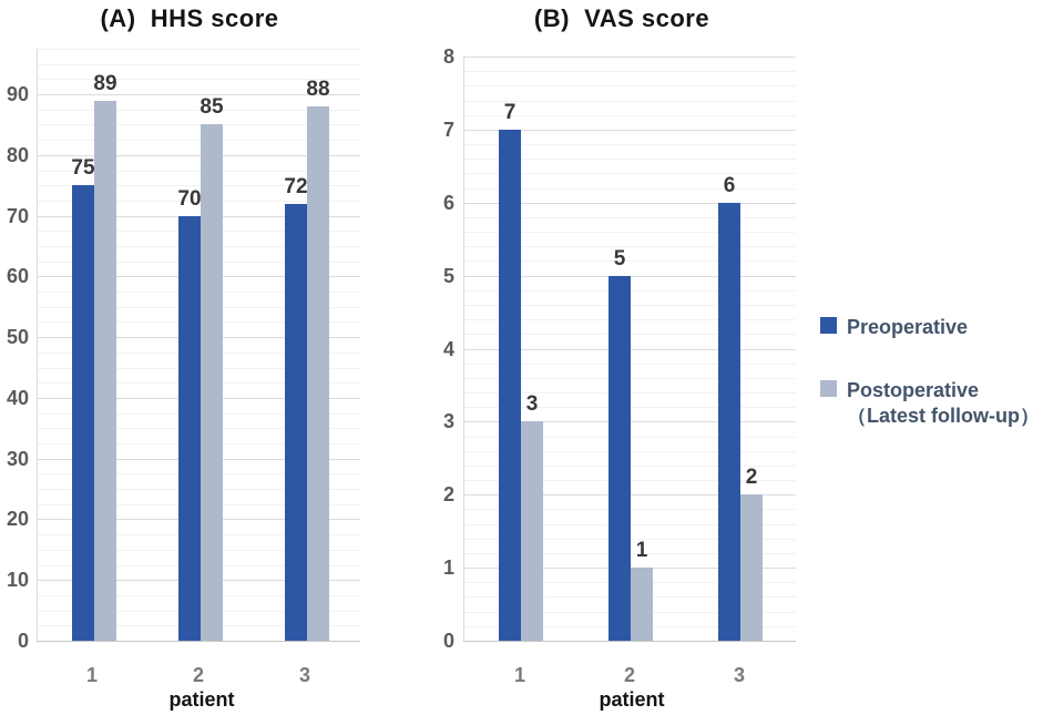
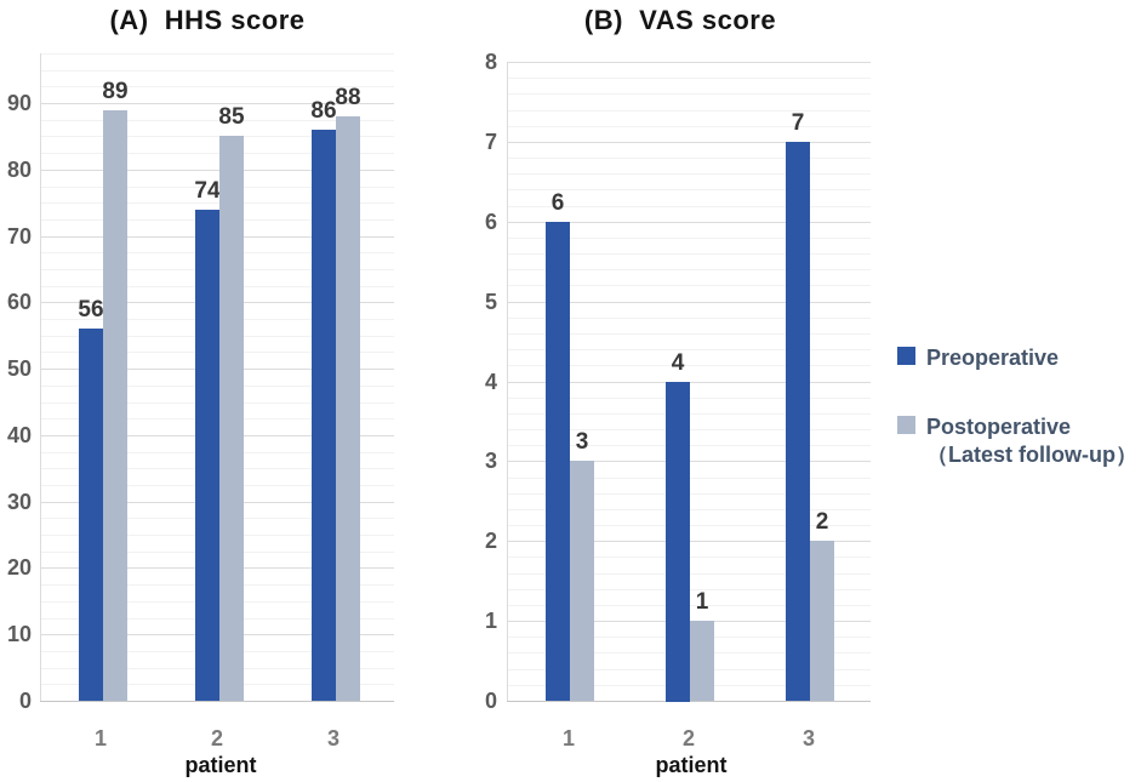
(A) HHS score/Preoperative/1: 75 -> 56
(A) HHS score/Preoperative/2: 70 -> 74
(A) HHS score/Preoperative/3: 72 -> 86
(B) VAS score/Preoperative/1: 7 -> 6
(B) VAS score/Preoperative/2: 5 -> 4
(B) VAS score/Preoperative/3: 6 -> 7
